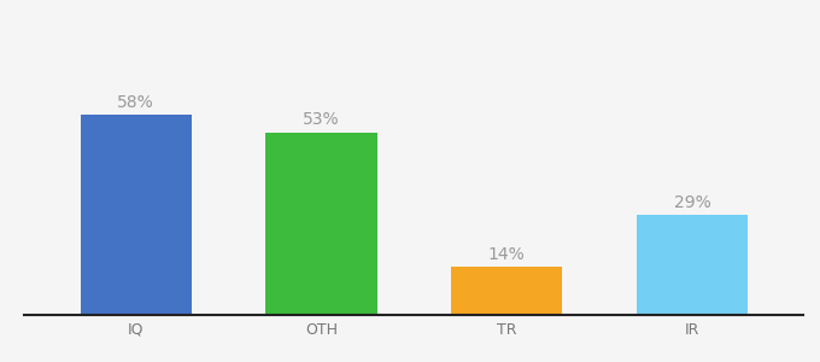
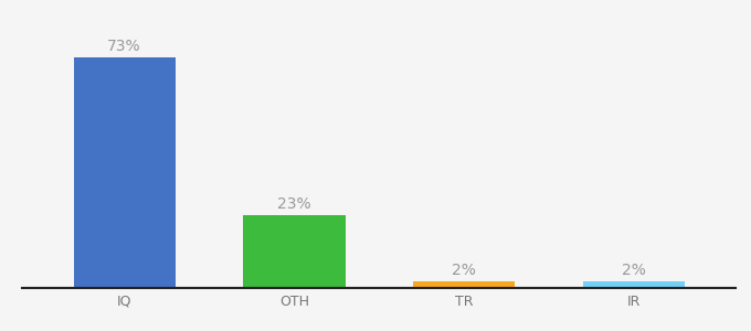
IQ: 58% -> 73%
OTH: 53% -> 23%
TR: 14% -> 2%
IR: 29% -> 2%
